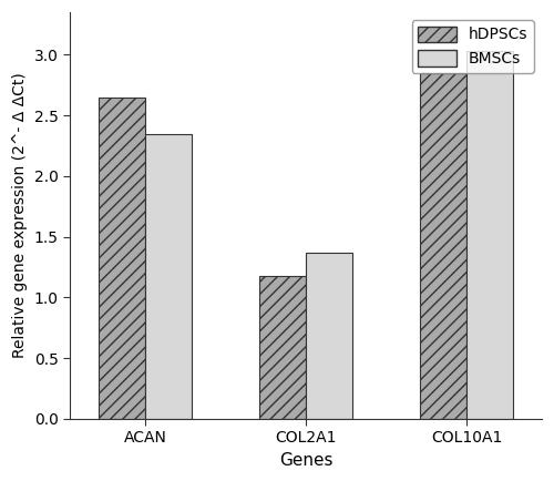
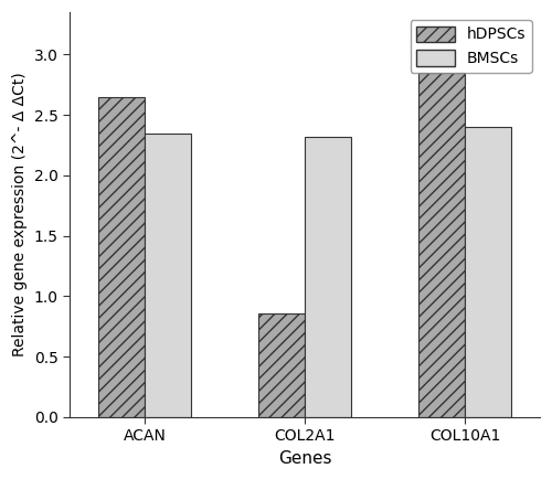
hDPSCs/COL2A1: 1.18 -> 0.86
BMSCs/COL2A1: 1.37 -> 2.32
BMSCs/COL10A1: 3.03 -> 2.40
